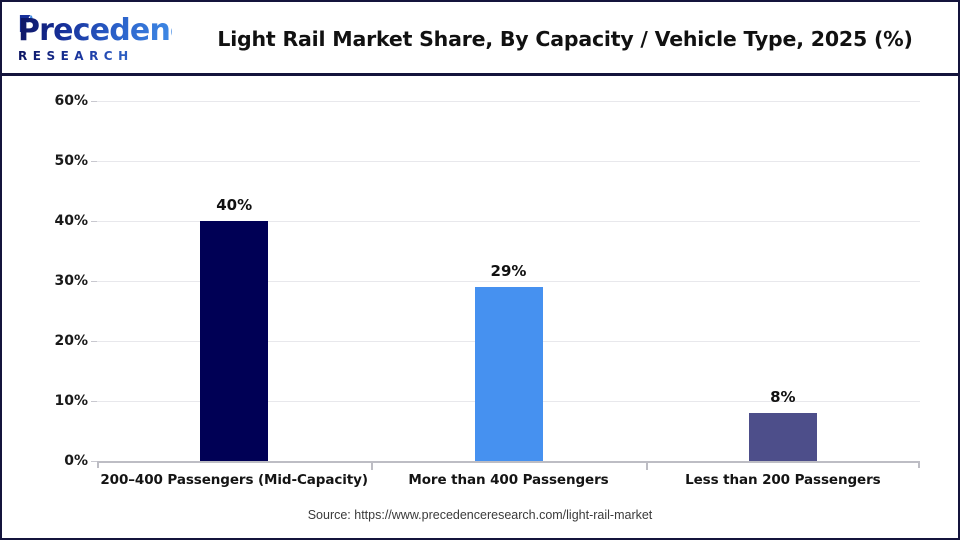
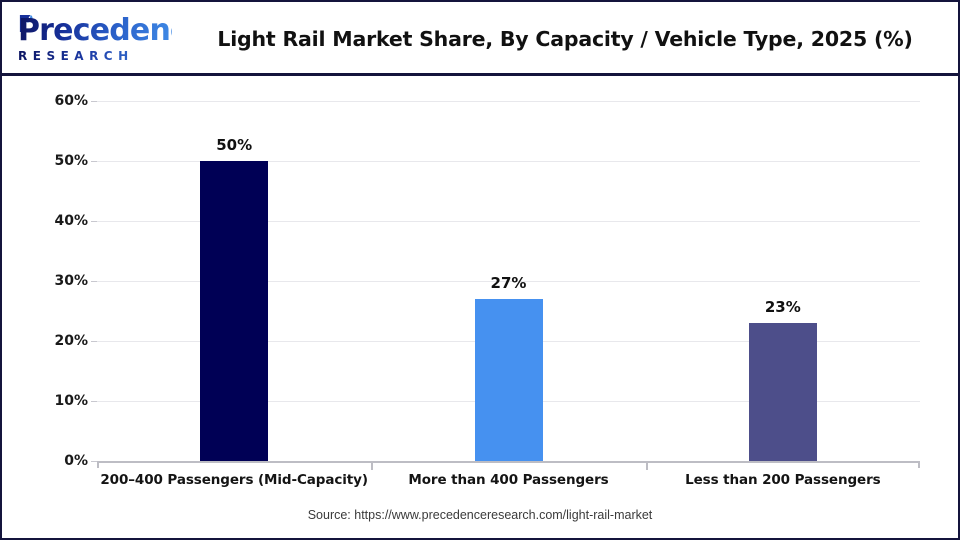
200–400 Passengers (Mid-Capacity): 40% -> 50%
More than 400 Passengers: 29% -> 27%
Less than 200 Passengers: 8% -> 23%
